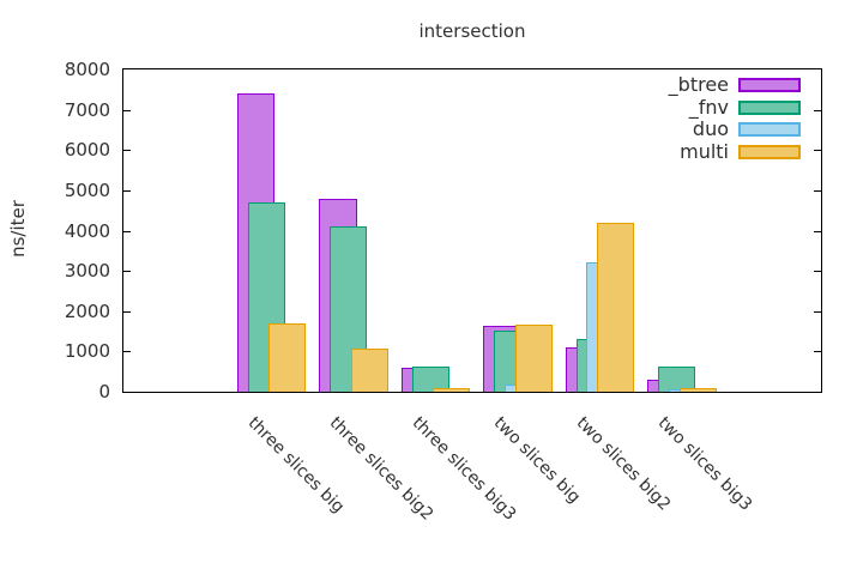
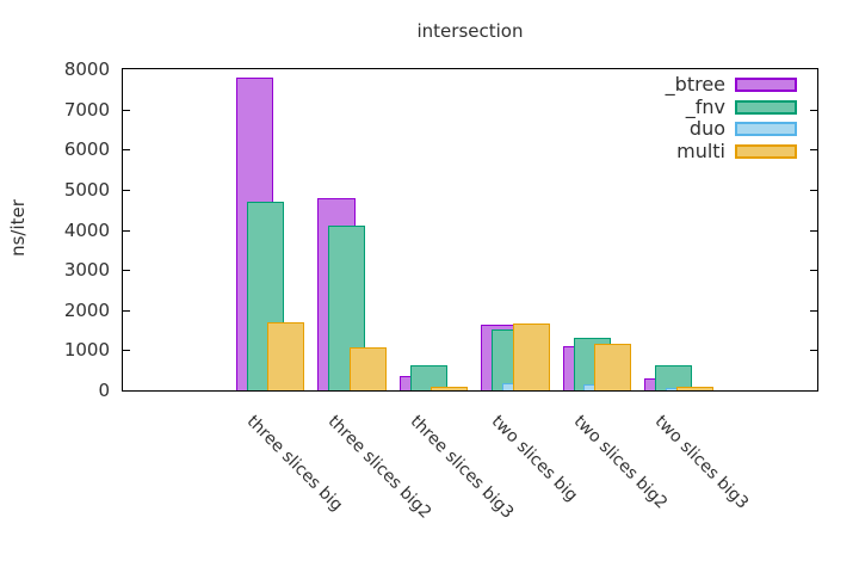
_btree/three slices big: 7400 -> 7800
_btree/three slices big3: 600 -> 400
duo/two slices big2: 3200 -> 200
multi/two slices big2: 4200 -> 1200
